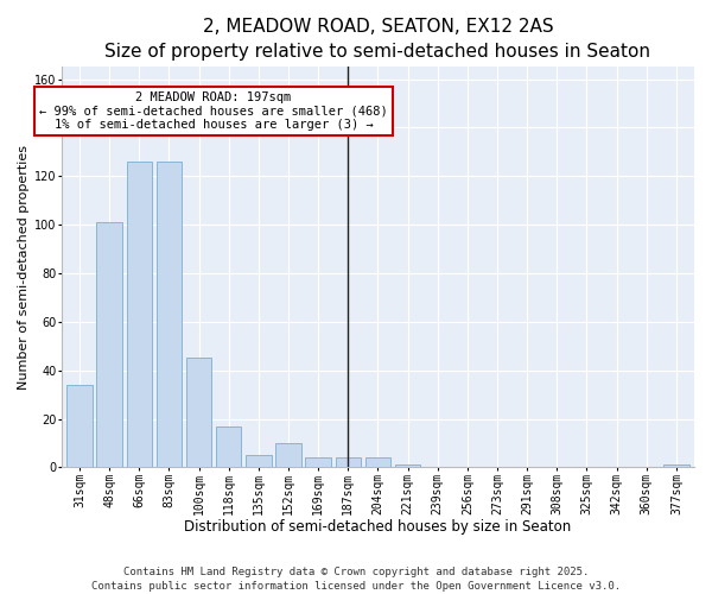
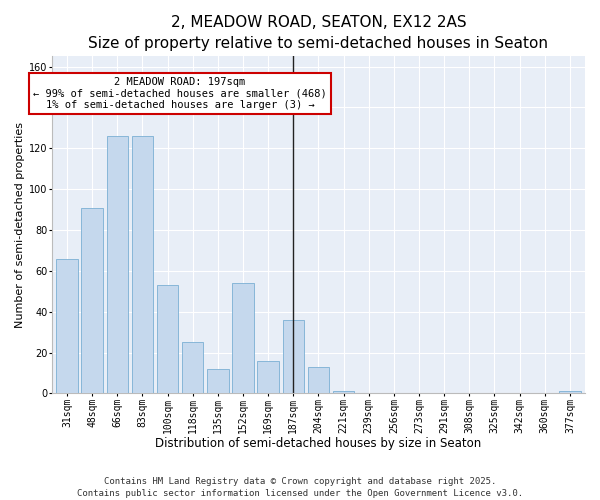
31sqm: 34 -> 66
48sqm: 101 -> 91
100sqm: 45 -> 53
118sqm: 17 -> 25
135sqm: 5 -> 12
152sqm: 10 -> 54
169sqm: 4 -> 16
187sqm: 4 -> 36
204sqm: 4 -> 13
